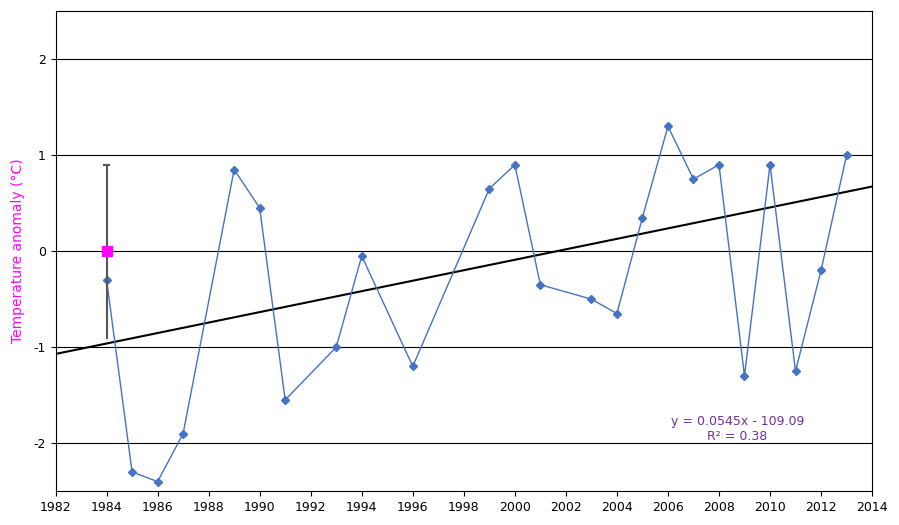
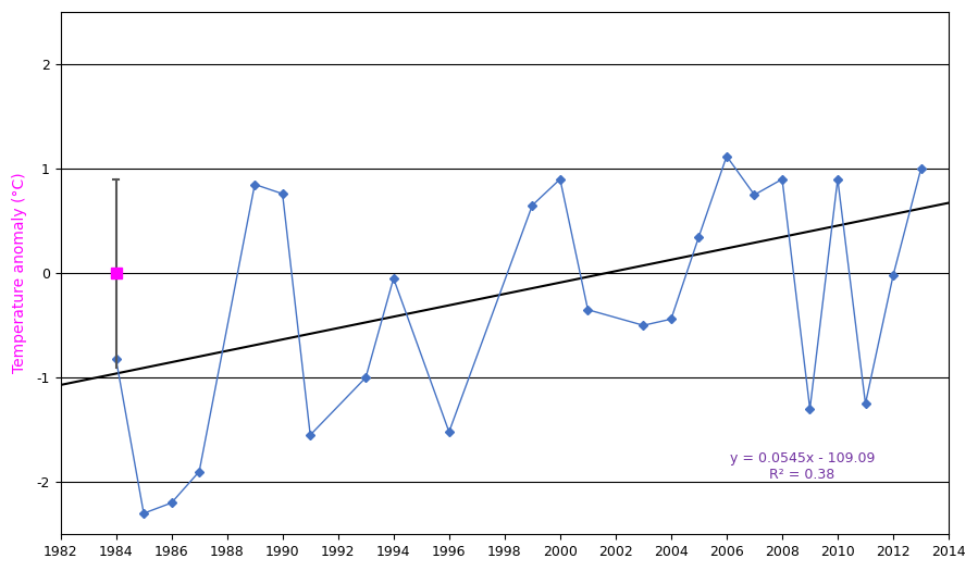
1984: -0.30 -> -0.82
1986: -2.40 -> -2.20
1990: 0.45 -> 0.76
1996: -1.20 -> -1.52
2004: -0.65 -> -0.44
2006: 1.30 -> 1.12
2012: -0.20 -> -0.02
